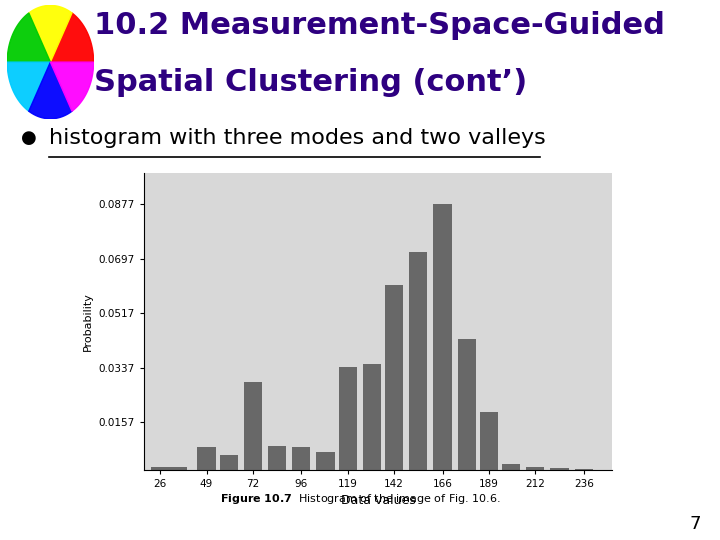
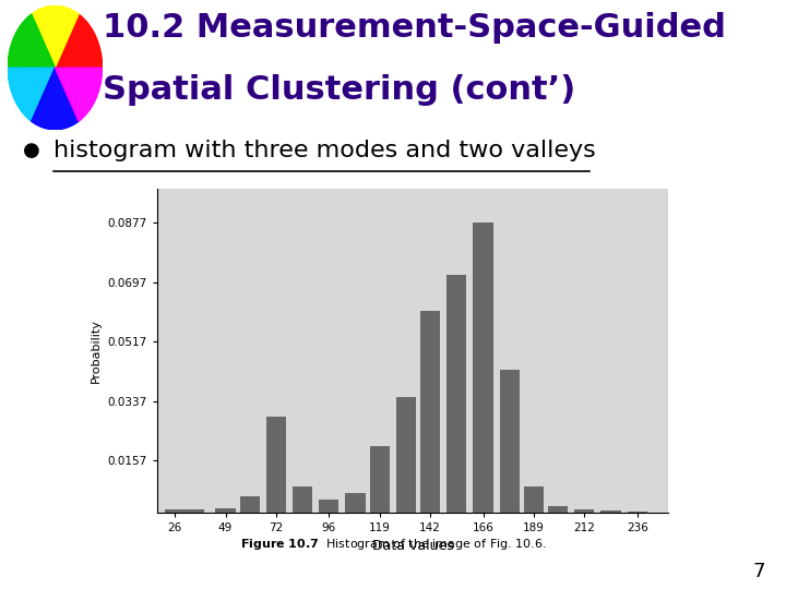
49: 0.0075 -> 0.0012
96: 0.0075 -> 0.0040
119: 0.0340 -> 0.0200
189: 0.0190 -> 0.0080
